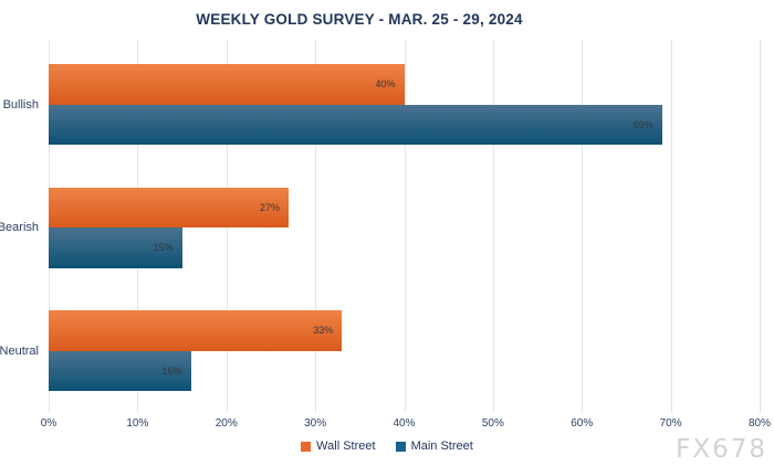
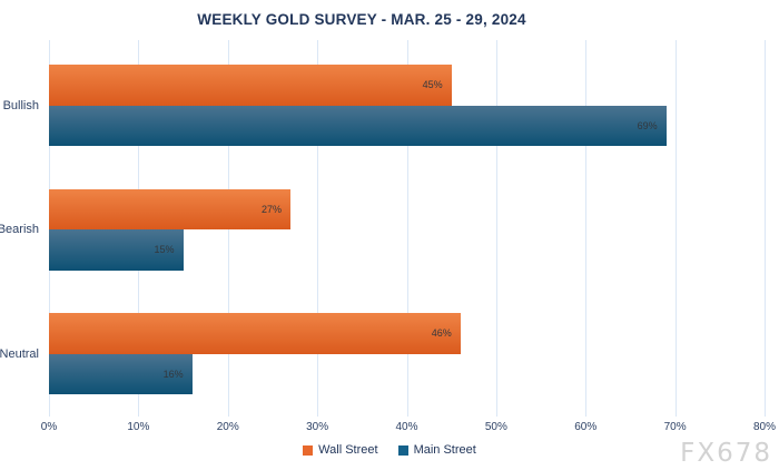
Wall Street/Bullish: 40% -> 45%
Wall Street/Neutral: 33% -> 46%
